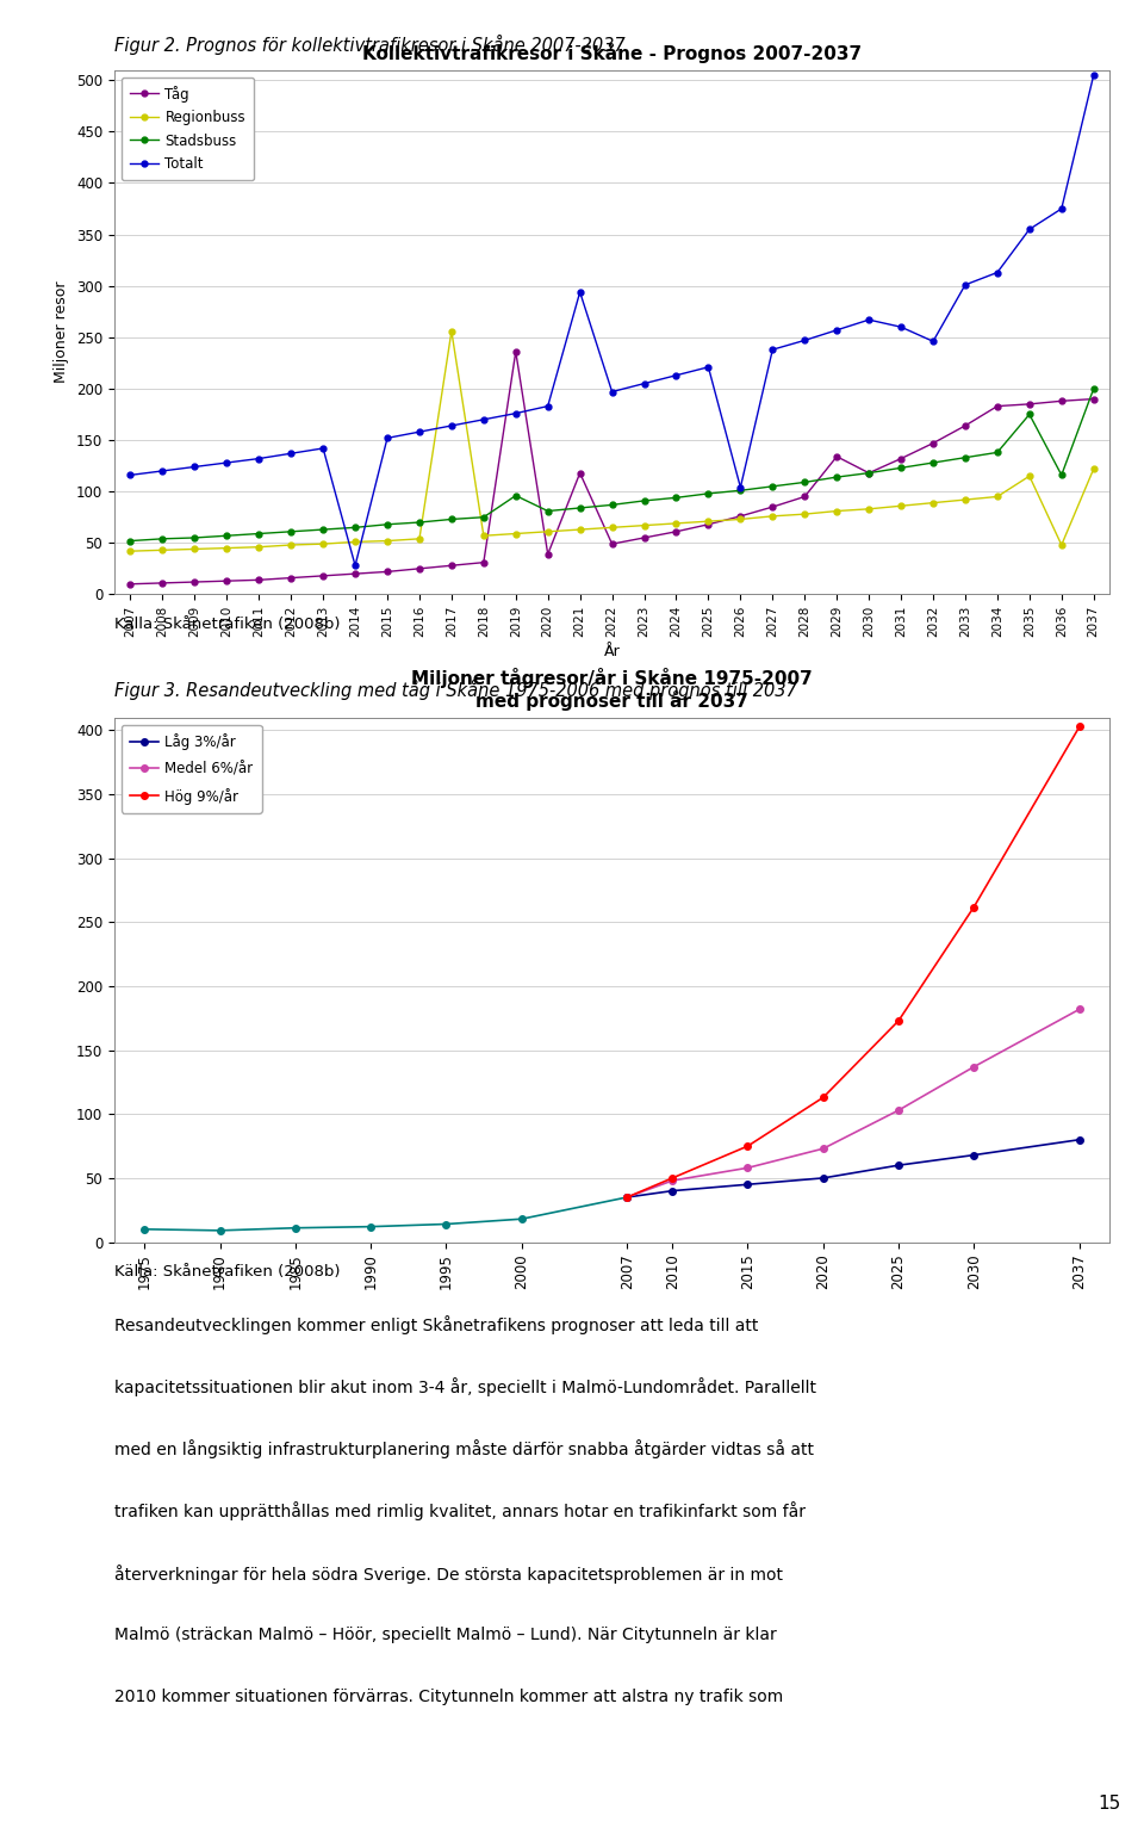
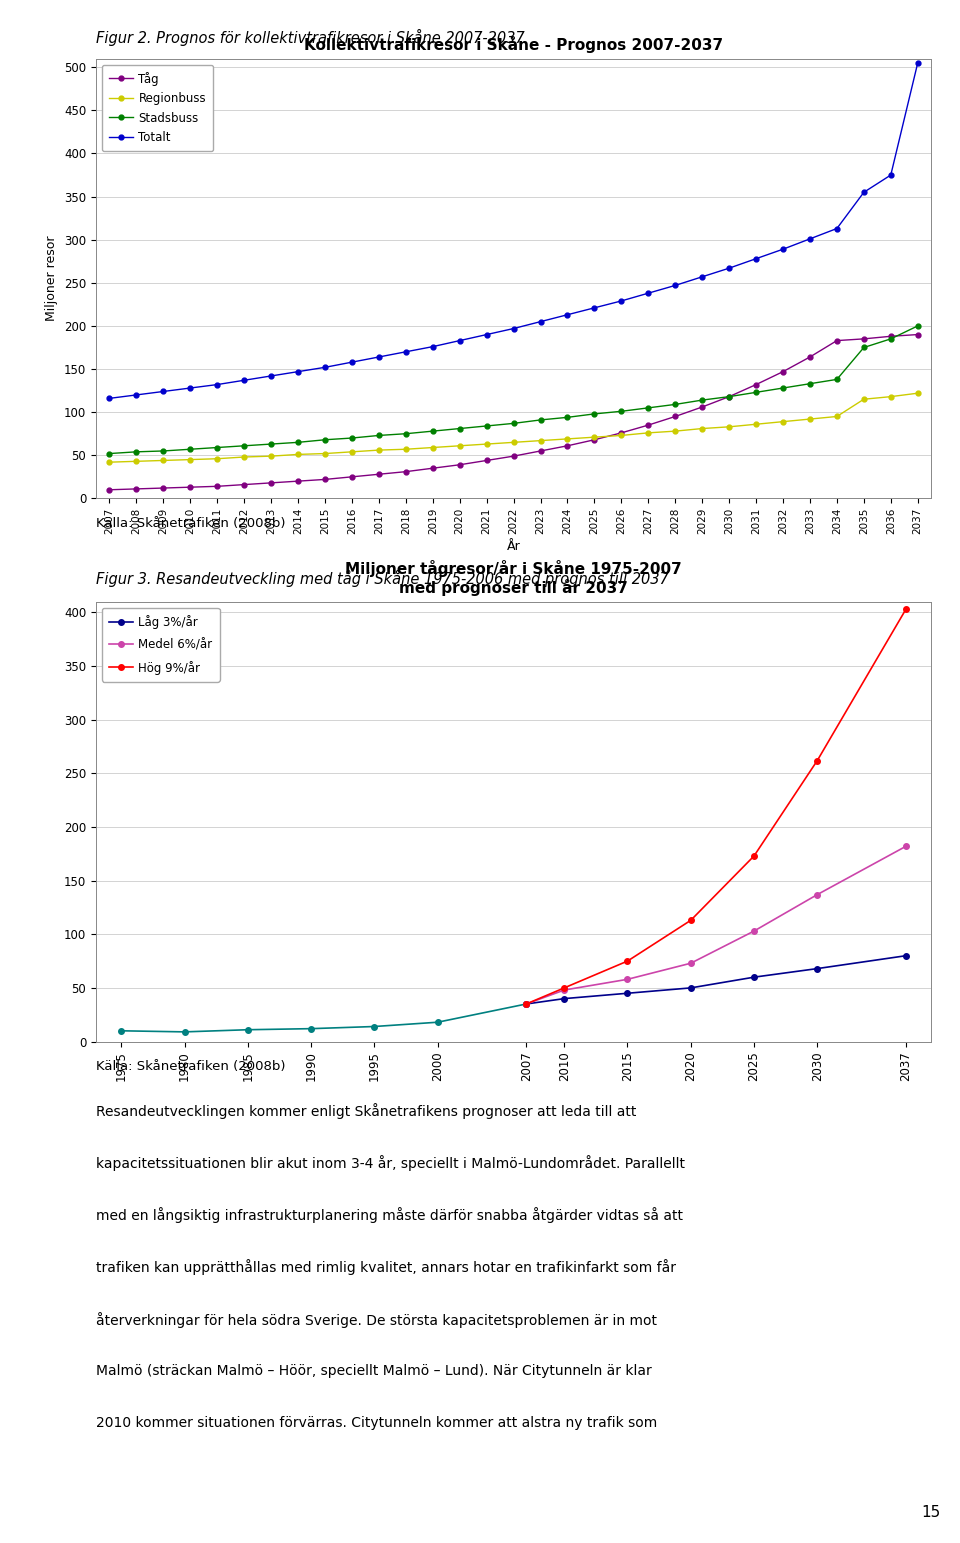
Totalt/2014: 28 -> 147
Regionbuss/2017: 256 -> 56
Tåg/2019: 236 -> 35
Stadsbuss/2019: 96 -> 78
Tåg/2021: 118 -> 44
Totalt/2021: 294 -> 190
Totalt/2026: 104 -> 229
Tåg/2029: 134 -> 106
Totalt/2031: 260 -> 278
Totalt/2032: 246 -> 289
Regionbuss/2036: 48 -> 118
Stadsbuss/2036: 116 -> 185
